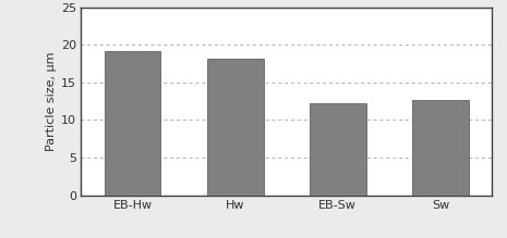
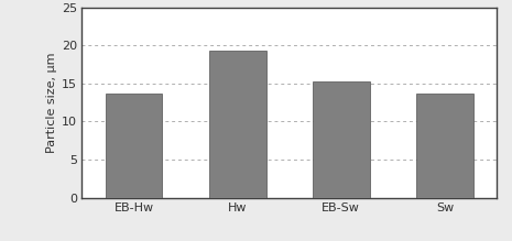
EB-Hw: 19.2 -> 13.7
Hw: 18.2 -> 19.3
EB-Sw: 12.2 -> 15.3
Sw: 12.6 -> 13.6
